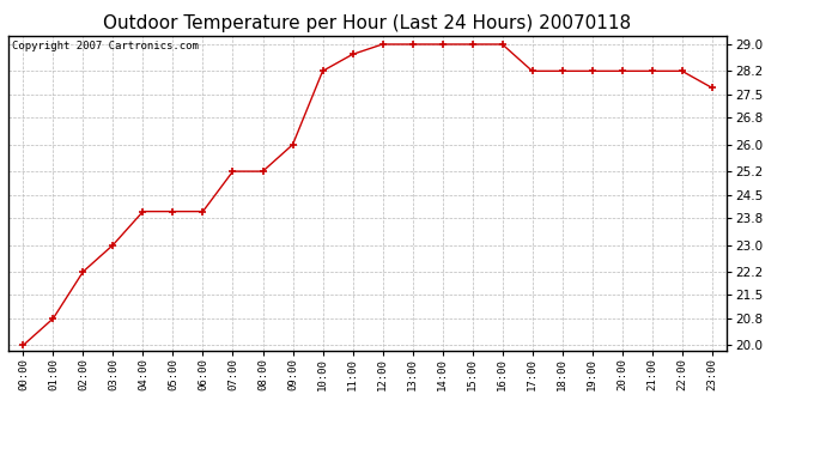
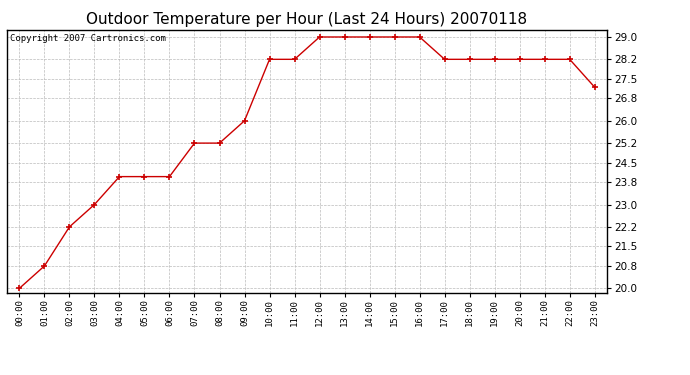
11:00: 28.7 -> 28.2
23:00: 27.7 -> 27.2
